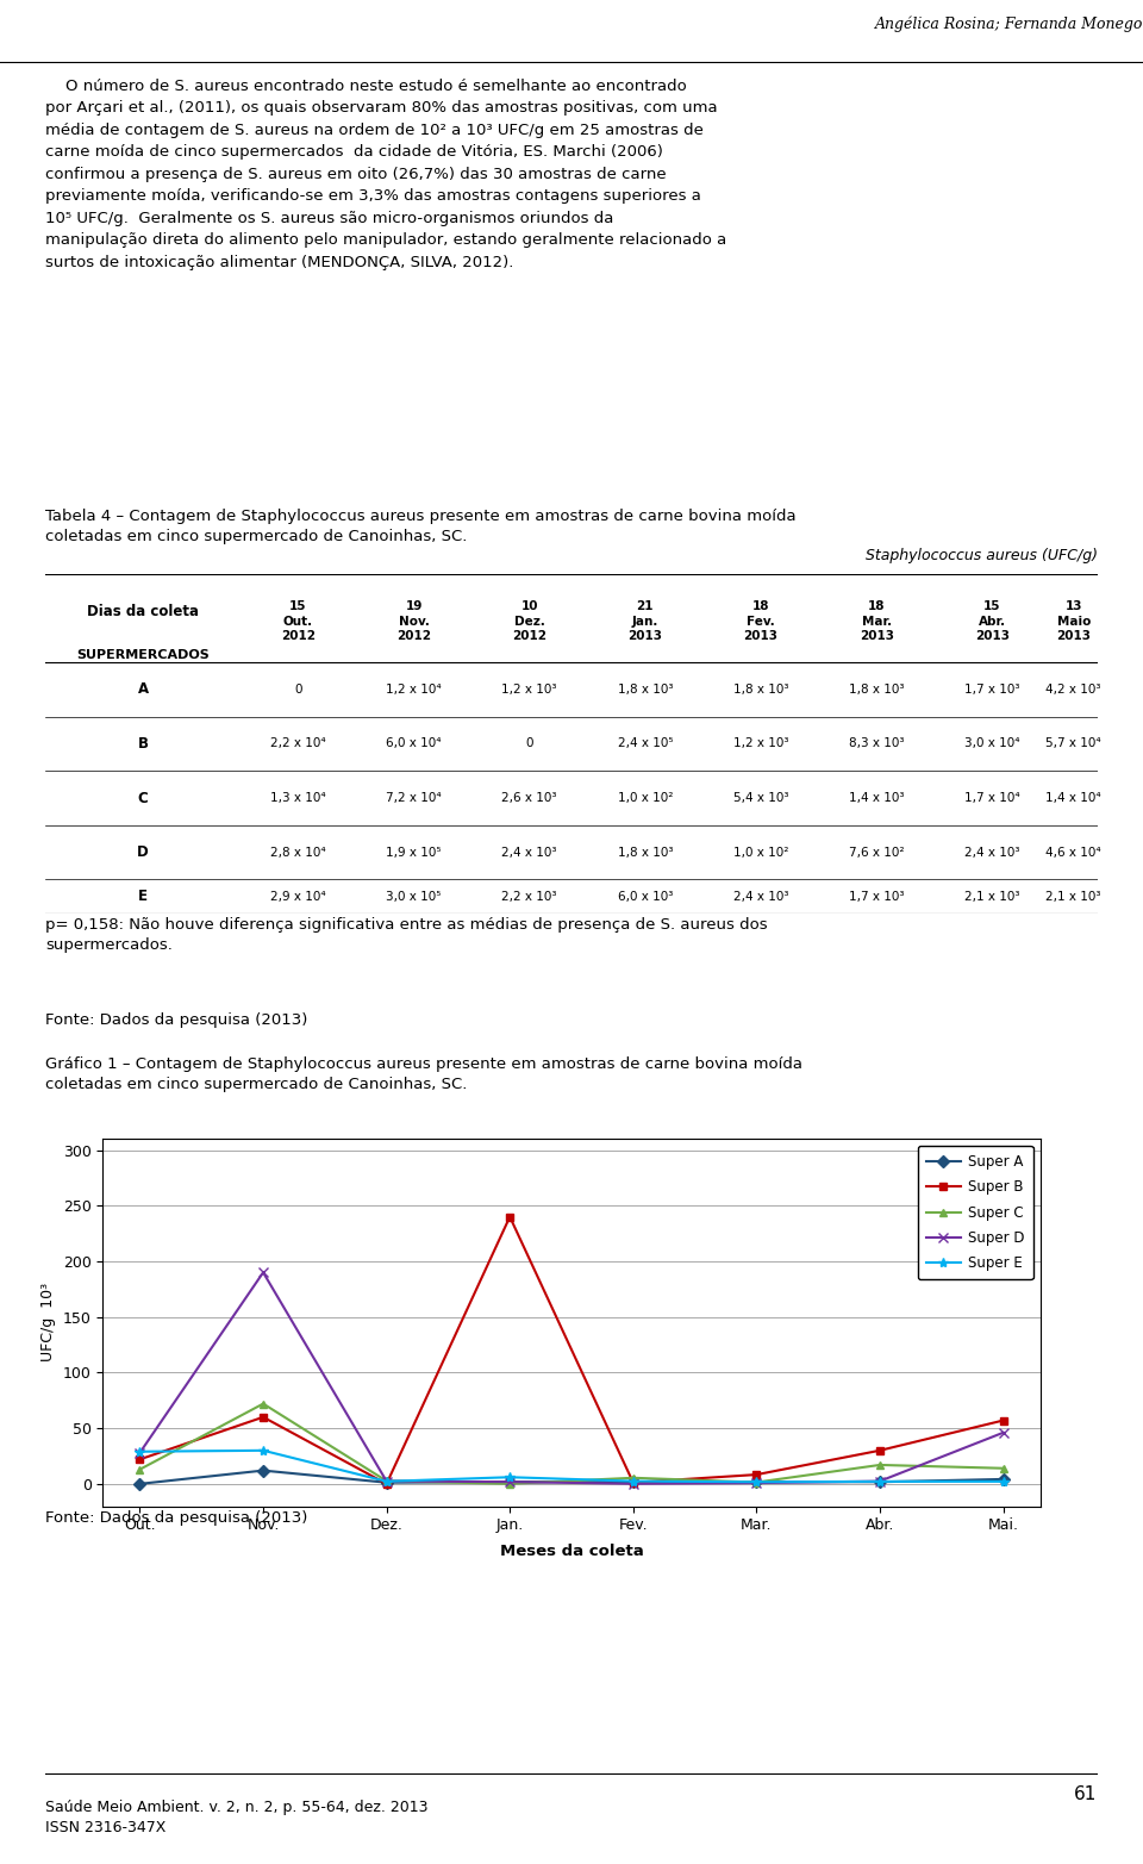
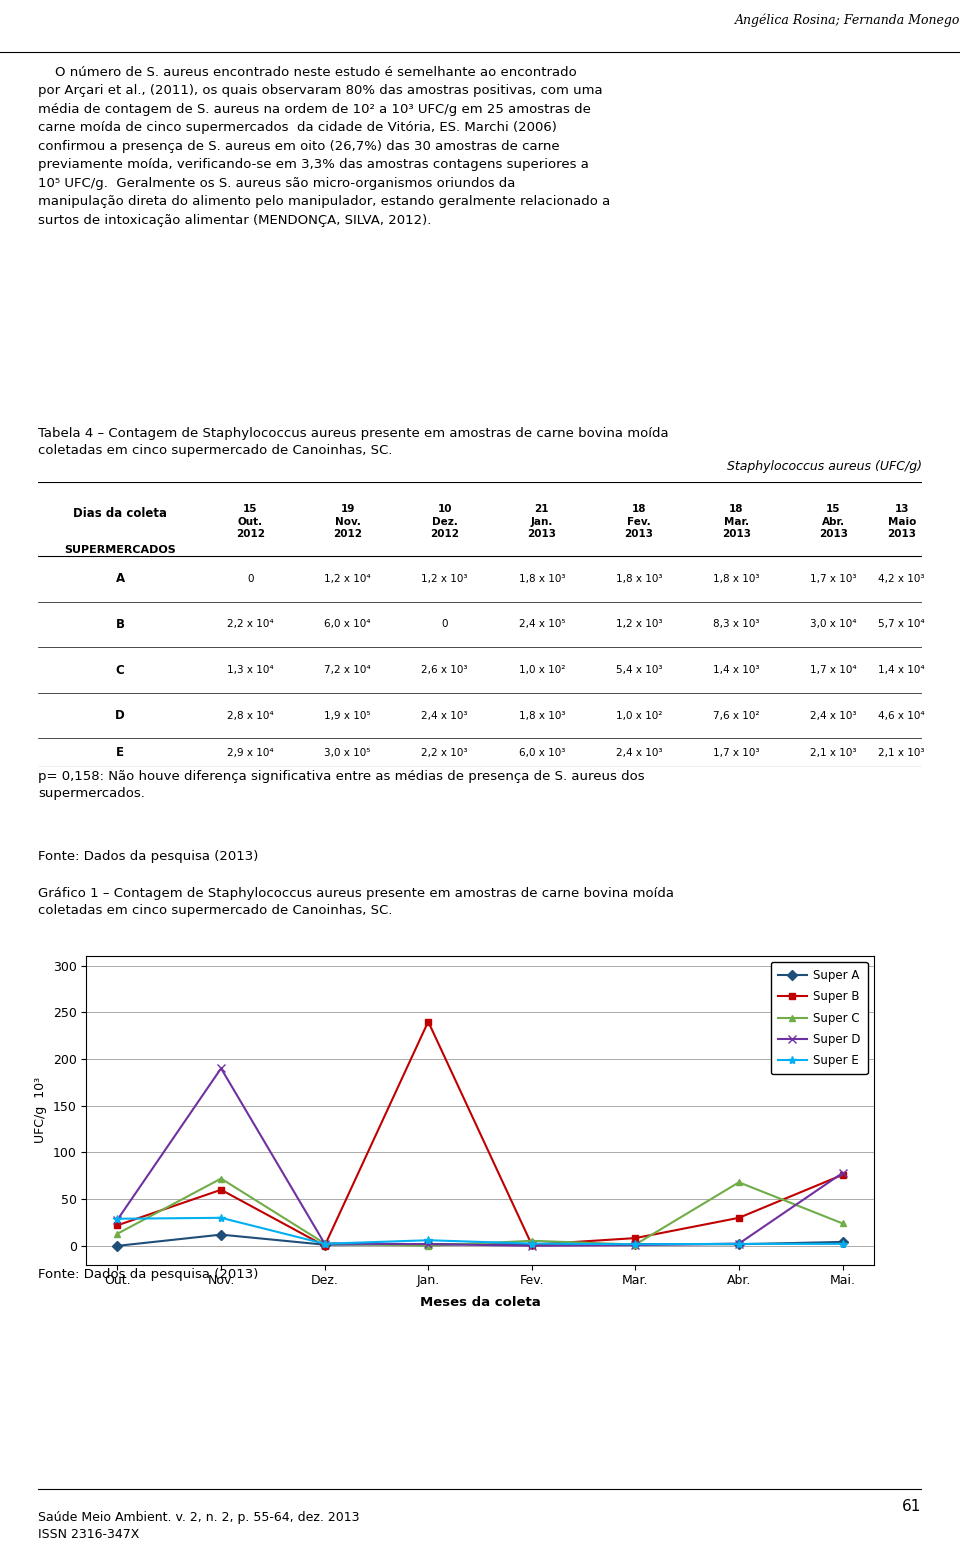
Super C/Abr.: 17 -> 68
Super B/Mai.: 57 -> 76
Super C/Mai.: 14 -> 24
Super D/Mai.: 46 -> 78
